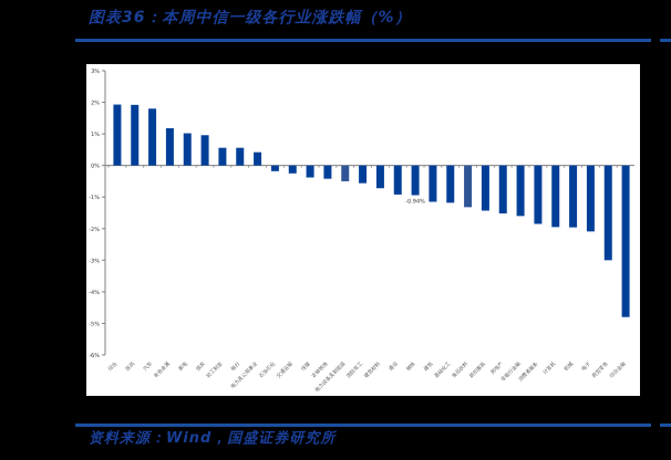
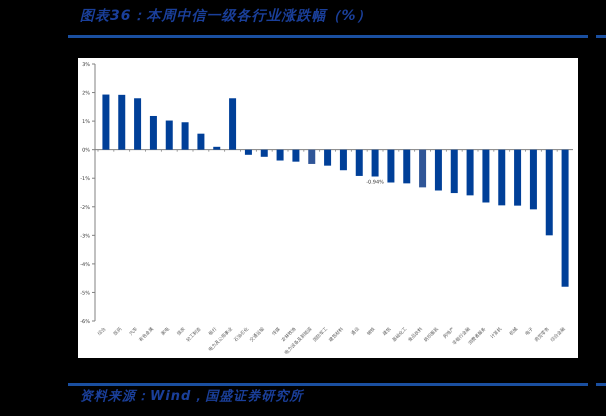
银行: 0.6% -> 0.1%
电力及公用事业: 0.4% -> 1.8%
